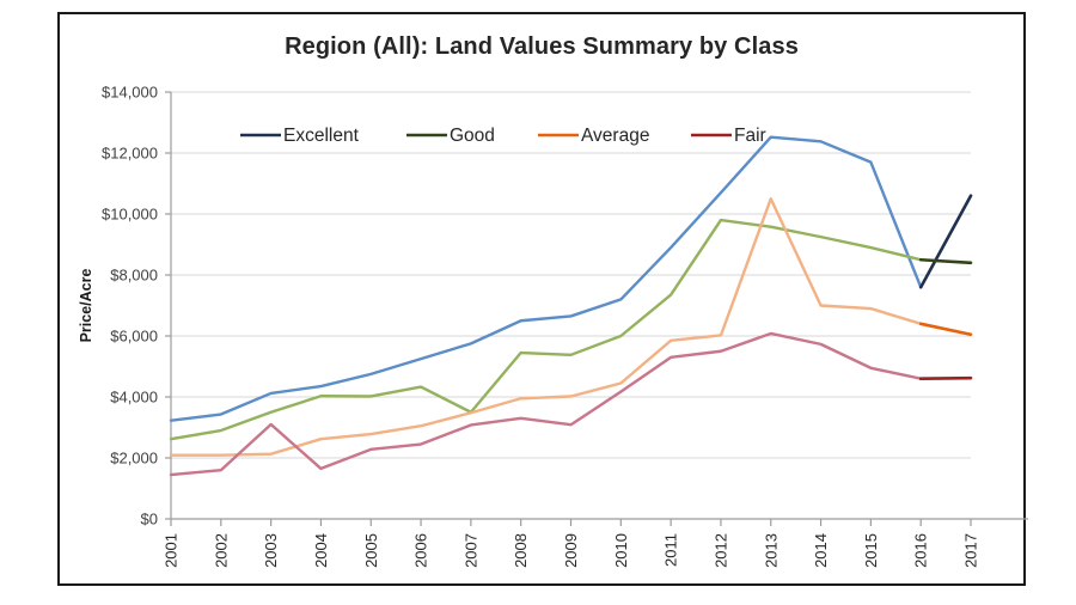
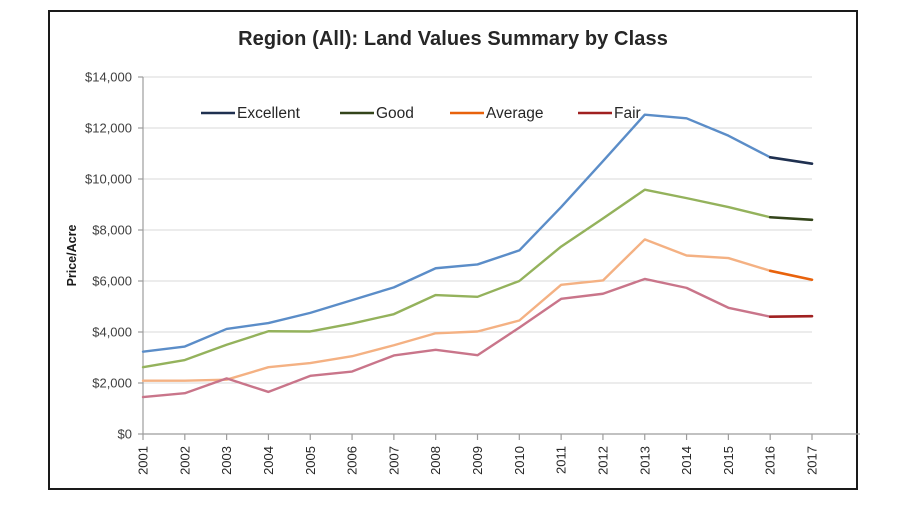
Fair/2003: $3100 -> $2200
Good/2007: $3500 -> $4700
Good/2012: $9800 -> $8400
Average/2013: $10500 -> $7600
Excellent/2016: $7600 -> $10800
